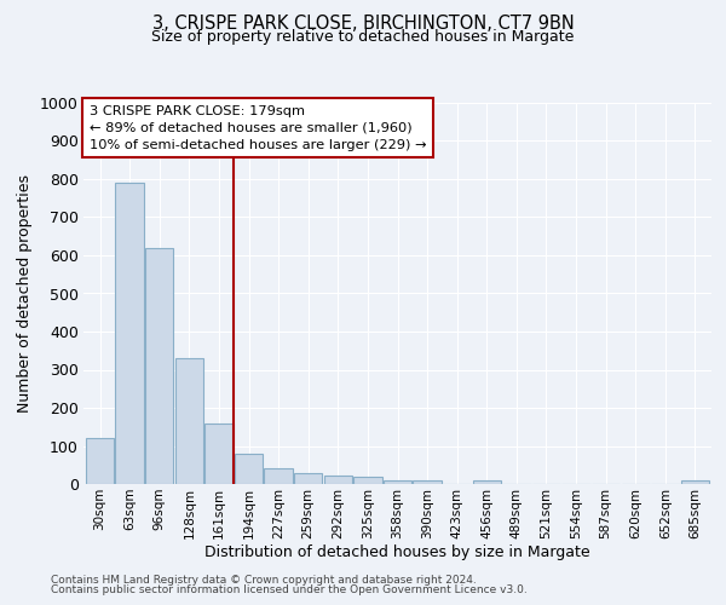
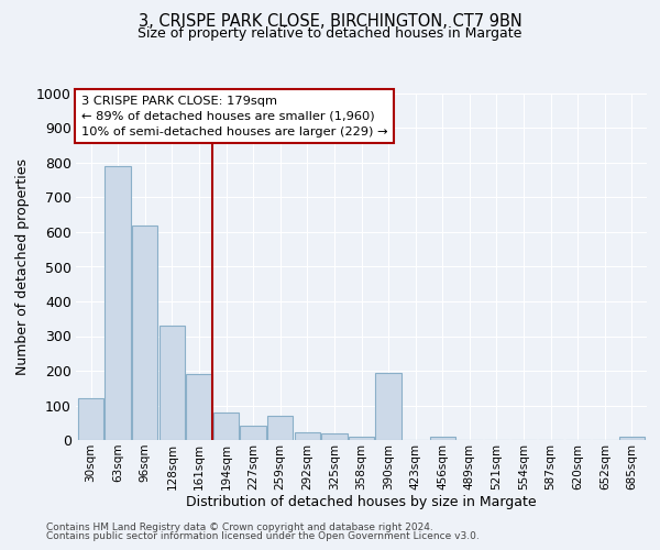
161sqm: 160 -> 190
259sqm: 27 -> 70
390sqm: 8 -> 195
